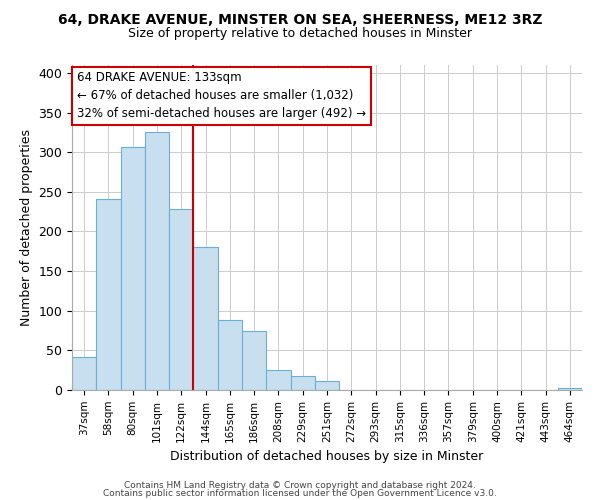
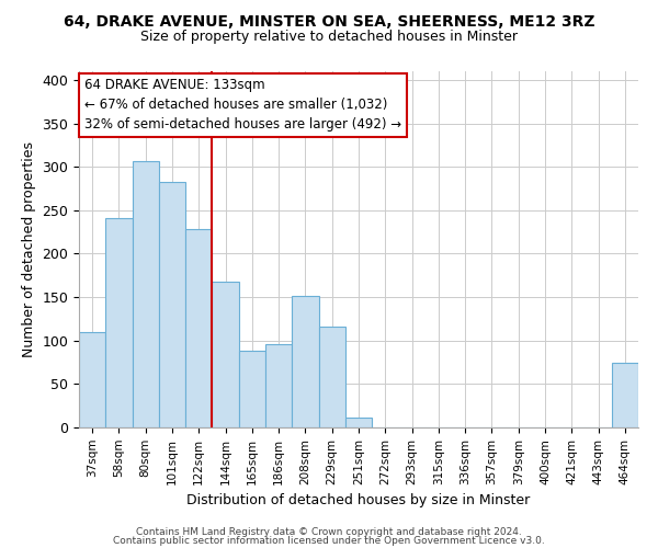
37sqm: 42 -> 110
101sqm: 326 -> 282
144sqm: 181 -> 168
186sqm: 75 -> 96
208sqm: 25 -> 152
229sqm: 18 -> 116
464sqm: 2 -> 74
